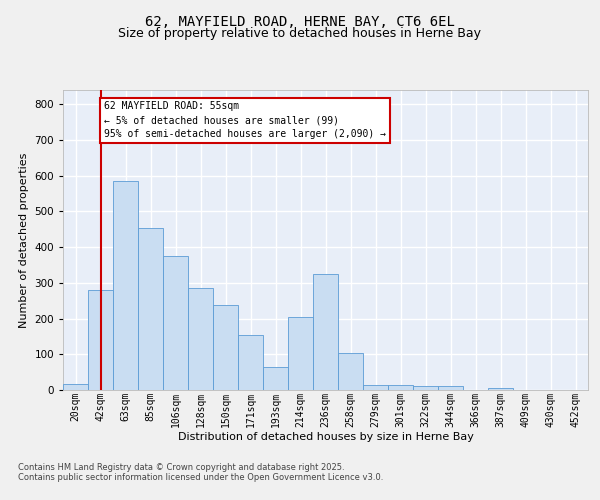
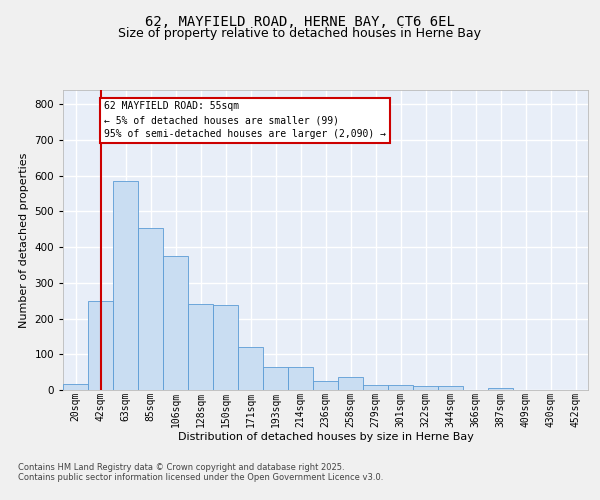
42sqm: 280 -> 248
128sqm: 285 -> 240
171sqm: 155 -> 120
214sqm: 205 -> 65
236sqm: 325 -> 25
258sqm: 105 -> 37
